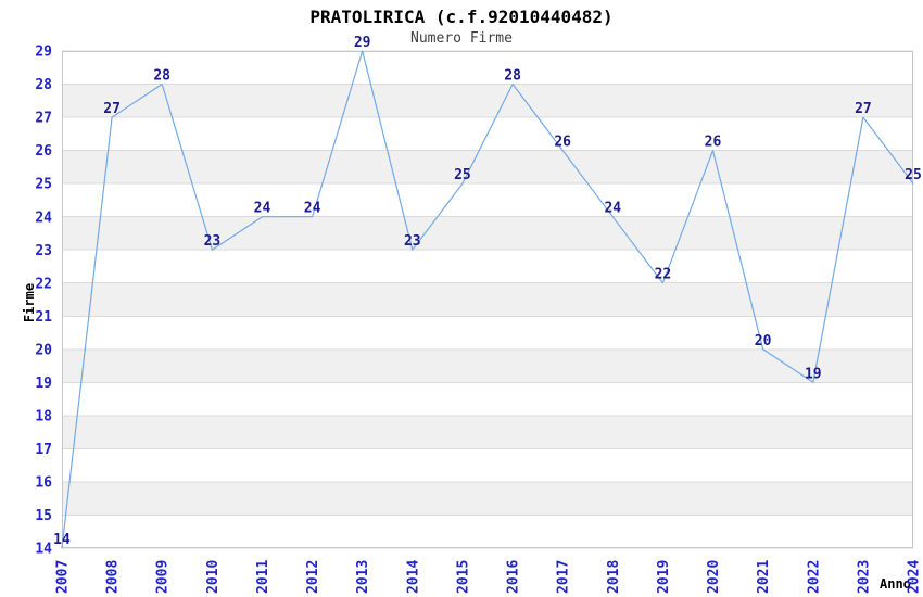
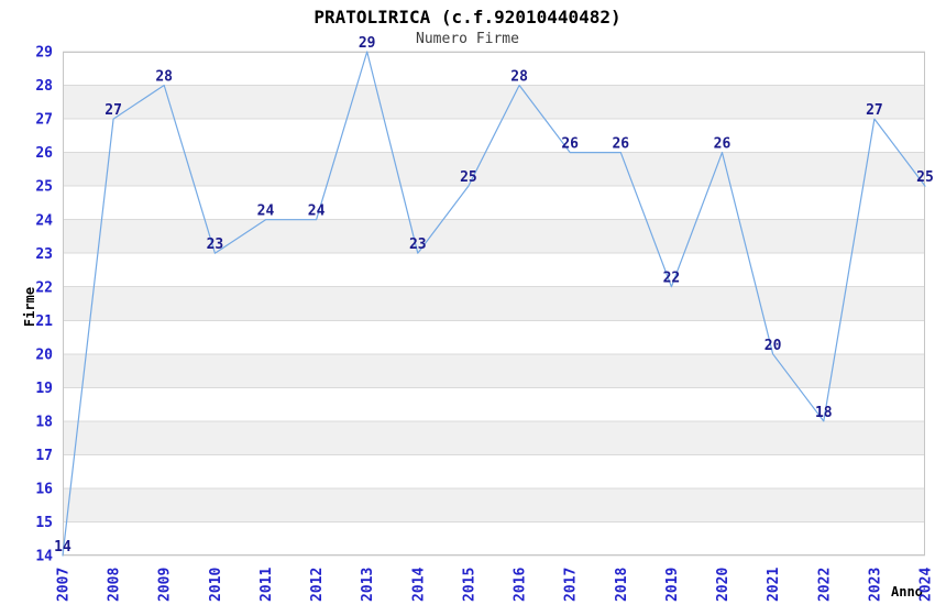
2018: 24 -> 26
2022: 19 -> 18
